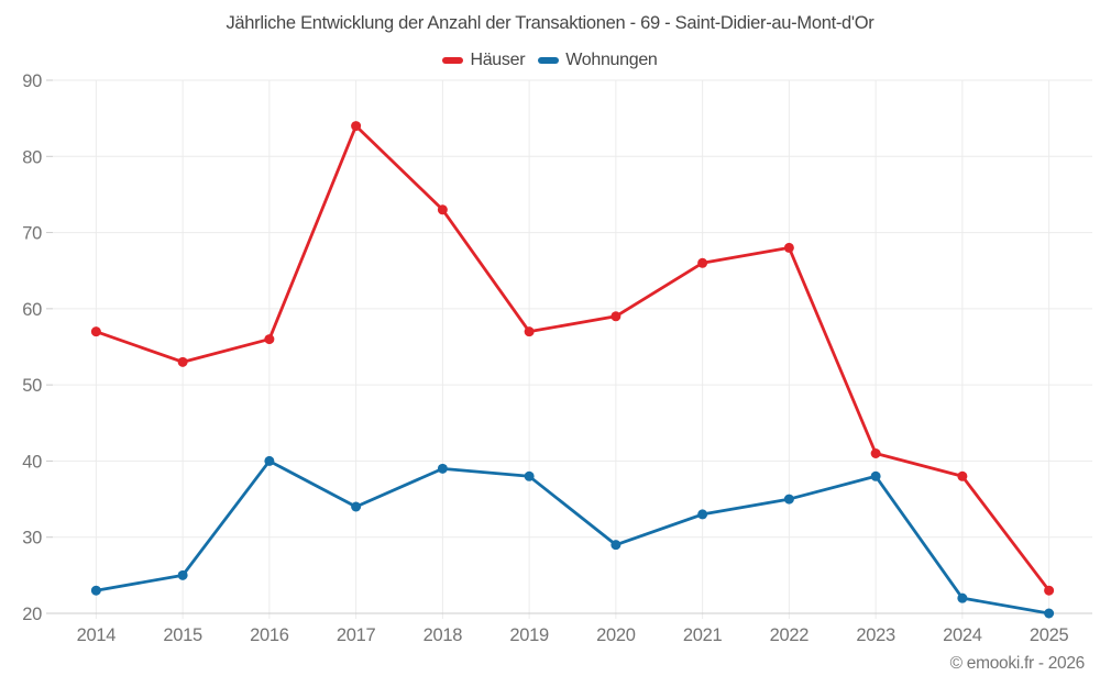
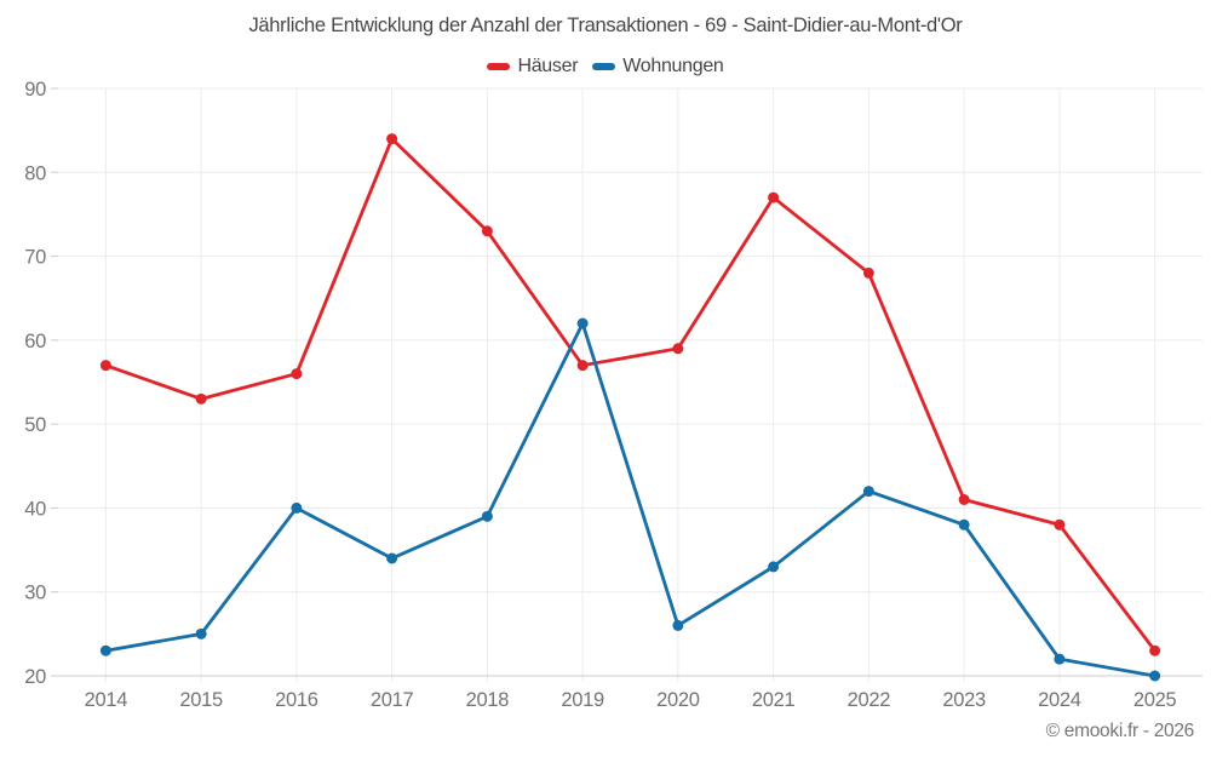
Wohnungen/2019: 38 -> 62
Wohnungen/2020: 29 -> 26
Häuser/2021: 66 -> 77
Wohnungen/2022: 35 -> 42
